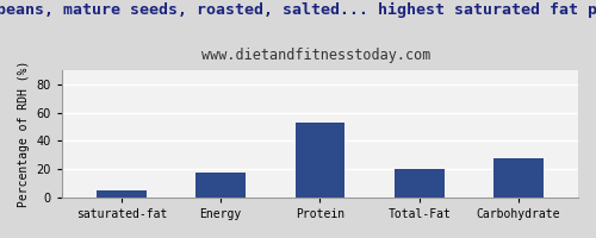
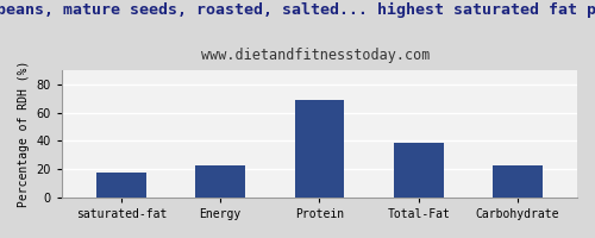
saturated-fat: 5 -> 18
Energy: 18 -> 23
Protein: 53 -> 69
Total-Fat: 20 -> 39
Carbohydrate: 28 -> 23
